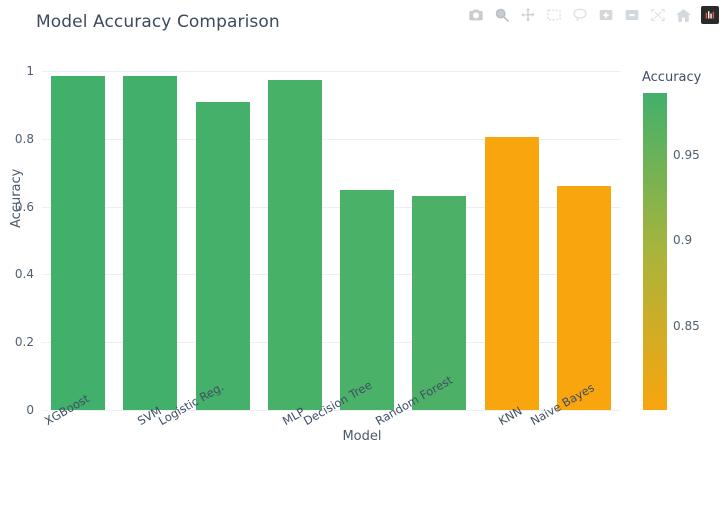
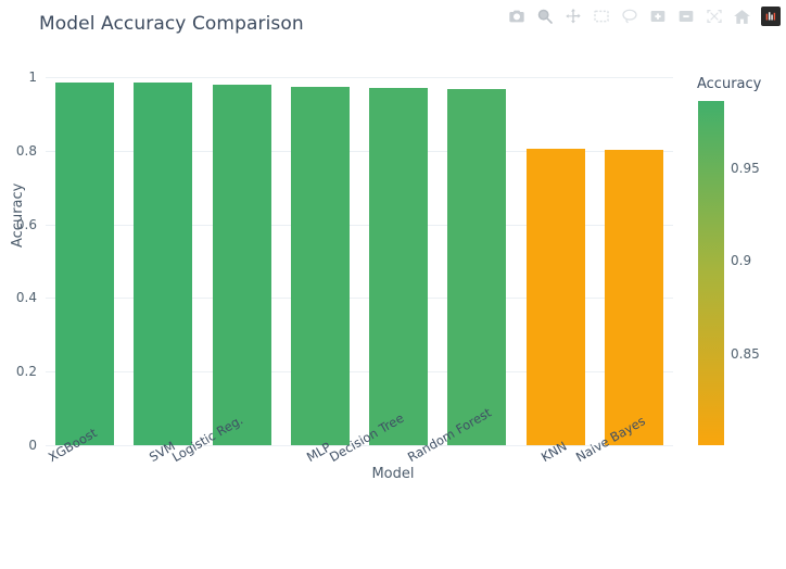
Logistic Reg.: 0.91 -> 0.98
Decision Tree: 0.65 -> 0.97
Random Forest: 0.63 -> 0.97
Naive Bayes: 0.66 -> 0.80
